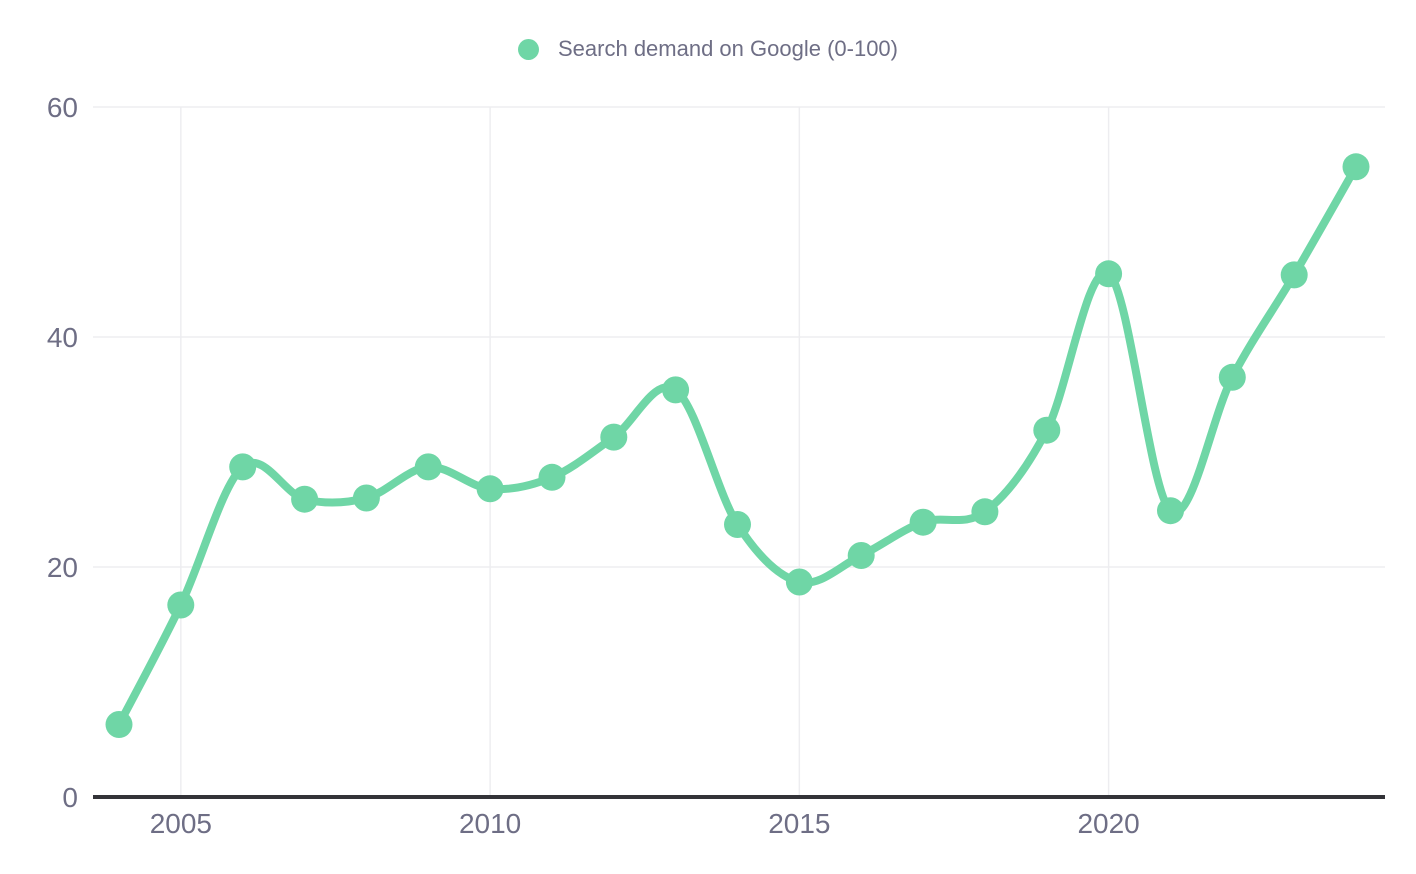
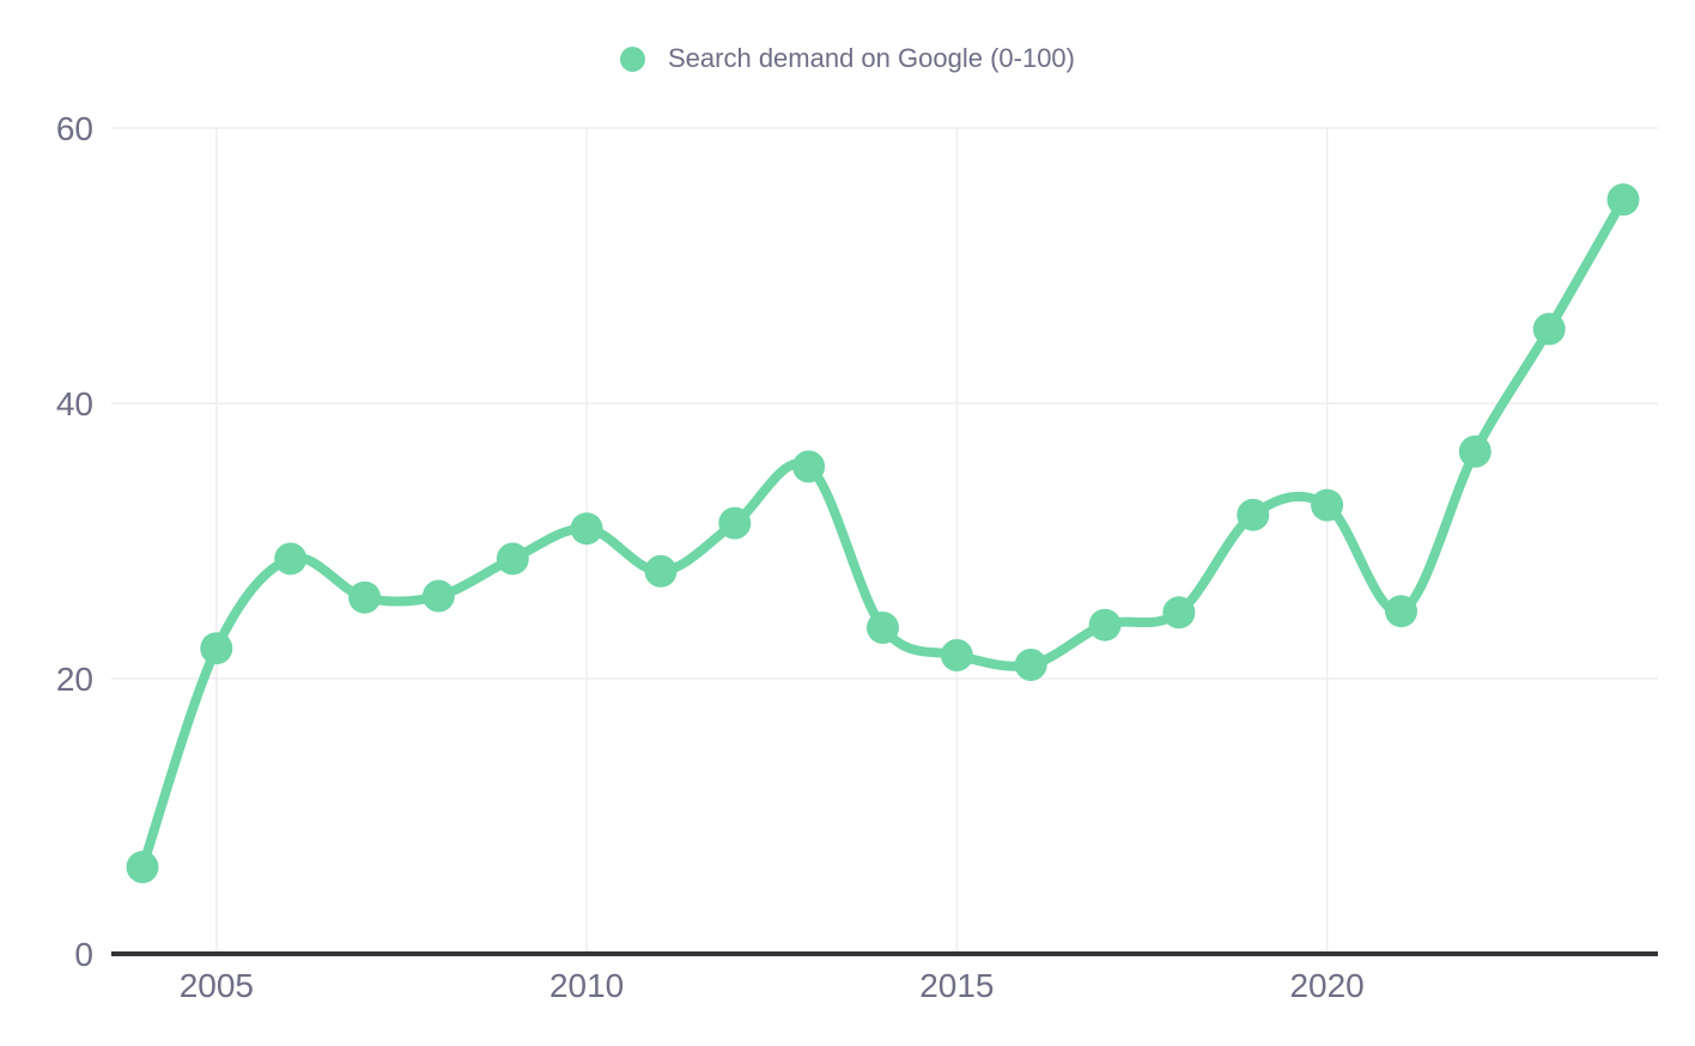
2005: 16.7 -> 22.2
2010: 26.8 -> 30.9
2015: 18.7 -> 21.7
2020: 45.5 -> 32.6
